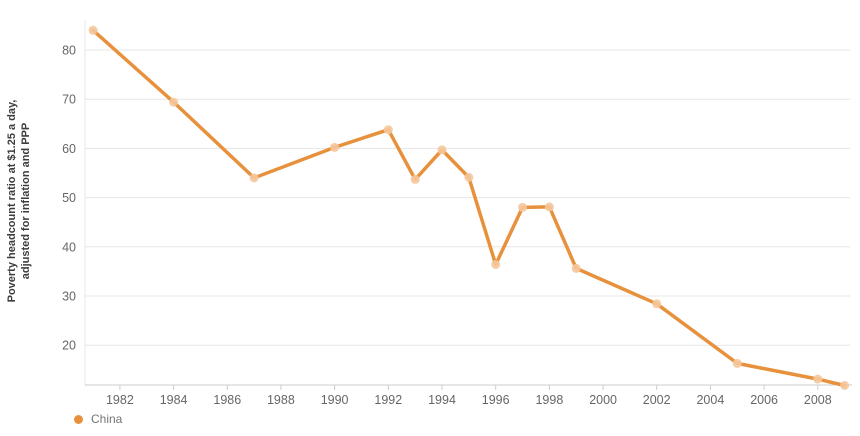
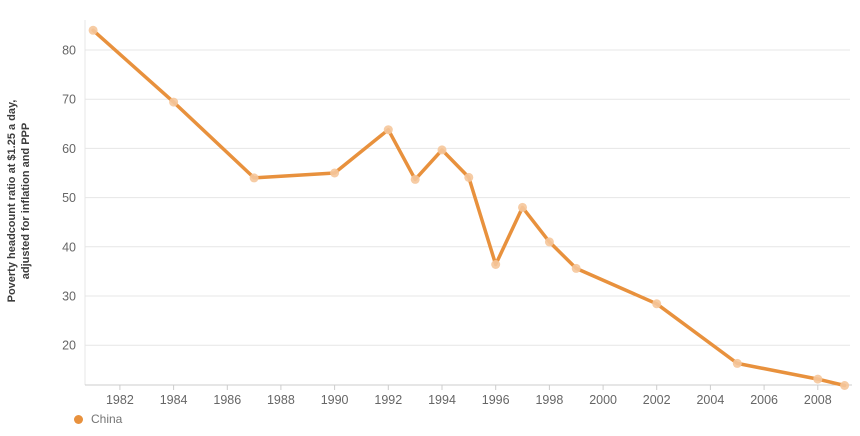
1990: 60 -> 55
1998: 48 -> 41
